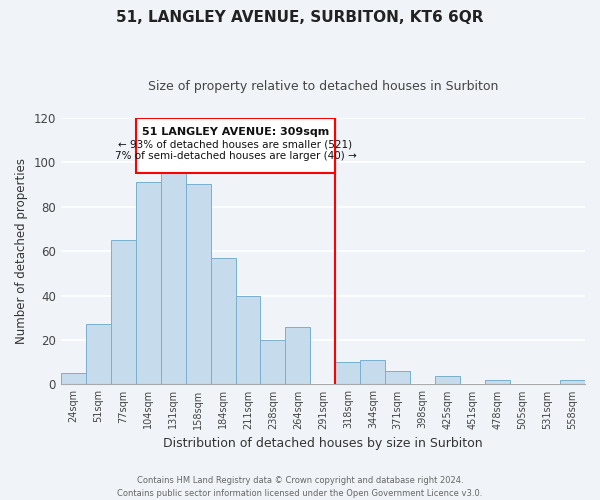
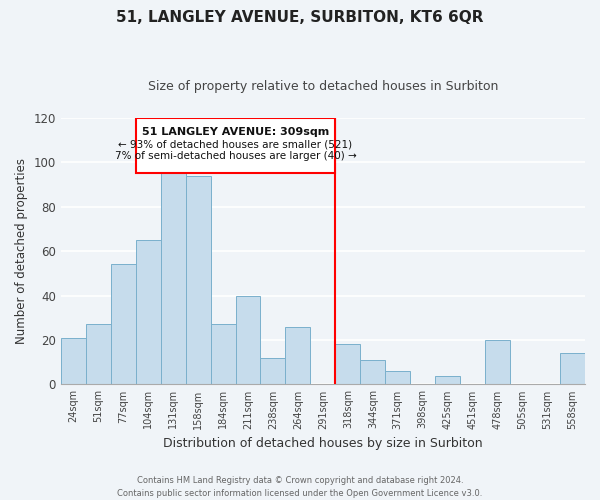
24sqm: 5 -> 21
77sqm: 65 -> 54
104sqm: 91 -> 65
158sqm: 90 -> 94
184sqm: 57 -> 27
238sqm: 20 -> 12
318sqm: 10 -> 18
478sqm: 2 -> 20
558sqm: 2 -> 14
